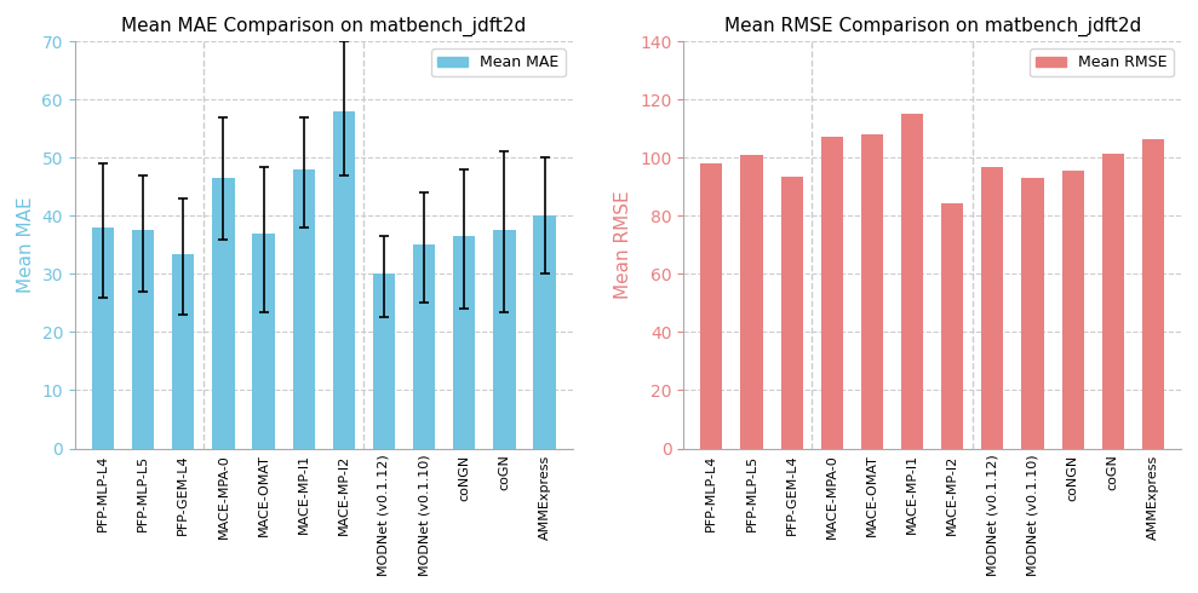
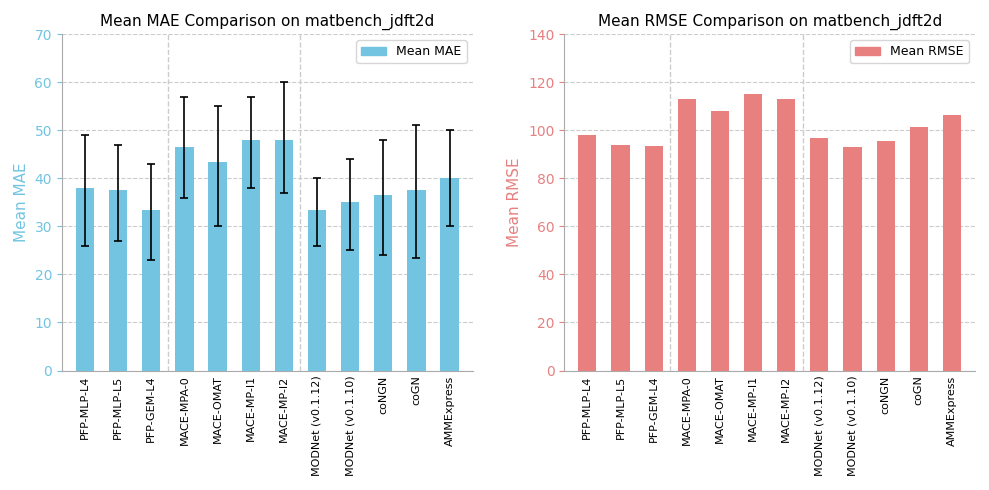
Mean MAE Comparison on matbench_jdft2d/MACE-OMAT: 37.0 -> 43.5
Mean MAE Comparison on matbench_jdft2d/MACE-MP-I2: 58.0 -> 48.0
Mean MAE Comparison on matbench_jdft2d/MODNet (v0.1.12): 30.0 -> 33.5
Mean RMSE Comparison on matbench_jdft2d/PFP-MLP-L5: 101.0 -> 94.0
Mean RMSE Comparison on matbench_jdft2d/MACE-MPA-0: 107.0 -> 113.0
Mean RMSE Comparison on matbench_jdft2d/MACE-MP-I2: 84.5 -> 113.0
